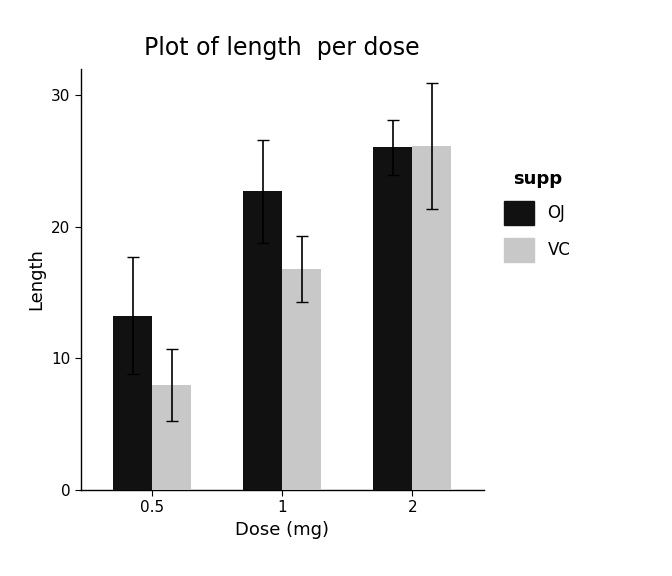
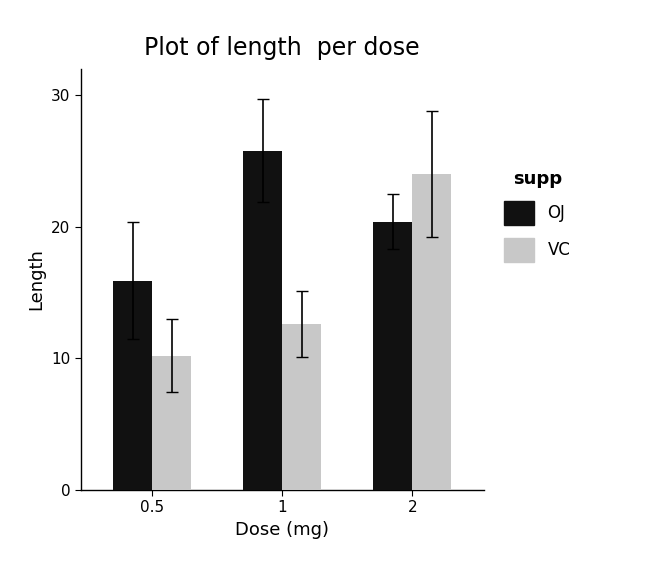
OJ/0.5: 13.2 -> 15.9
VC/0.5: 8.0 -> 10.2
OJ/1: 22.7 -> 25.8
VC/1: 16.8 -> 12.6
OJ/2: 26.1 -> 20.4
VC/2: 26.1 -> 24.0
